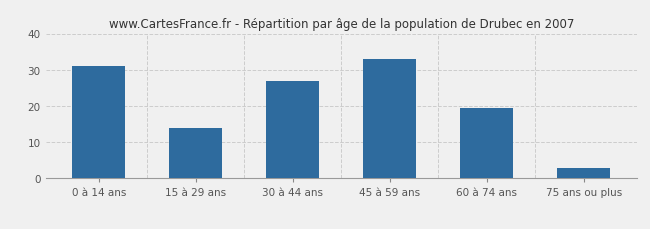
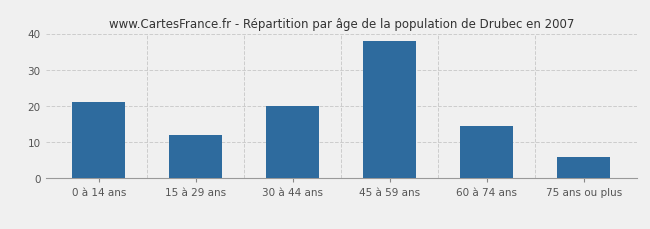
0 à 14 ans: 31.0 -> 21.0
15 à 29 ans: 14.0 -> 12.0
30 à 44 ans: 27.0 -> 20.0
45 à 59 ans: 33.0 -> 38.0
60 à 74 ans: 19.5 -> 14.5
75 ans ou plus: 3.0 -> 6.0
